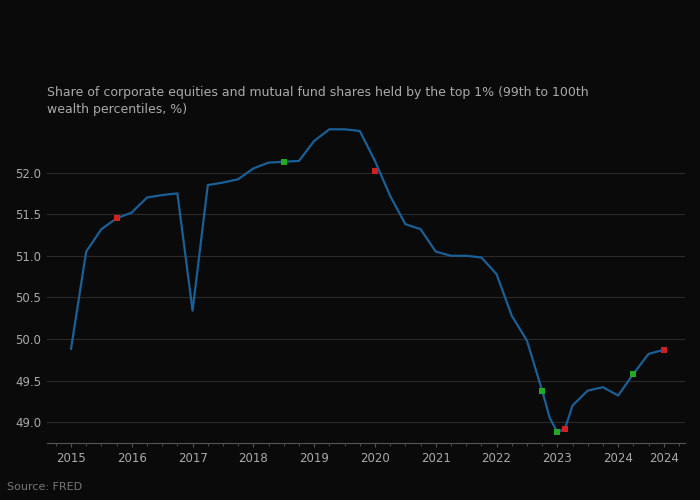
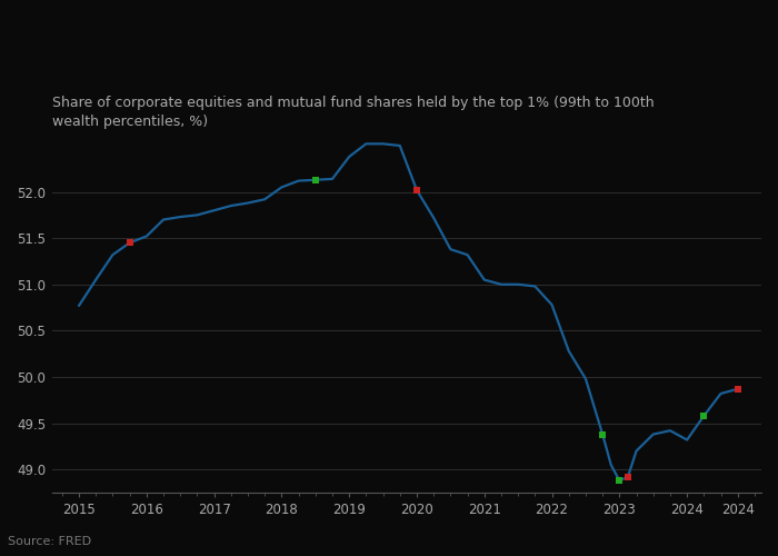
2015: 49.88 -> 50.77
2017: 50.34 -> 51.80
2020: 52.14 -> 52.02
